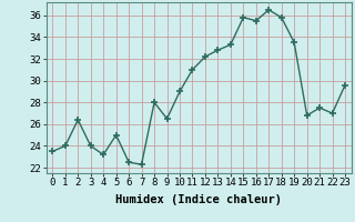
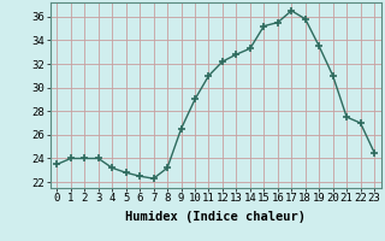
2: 26.4 -> 24.0
5: 25.0 -> 22.8
8: 28.0 -> 23.2
15: 35.8 -> 35.2
20: 26.8 -> 31.0
23: 29.6 -> 24.5
